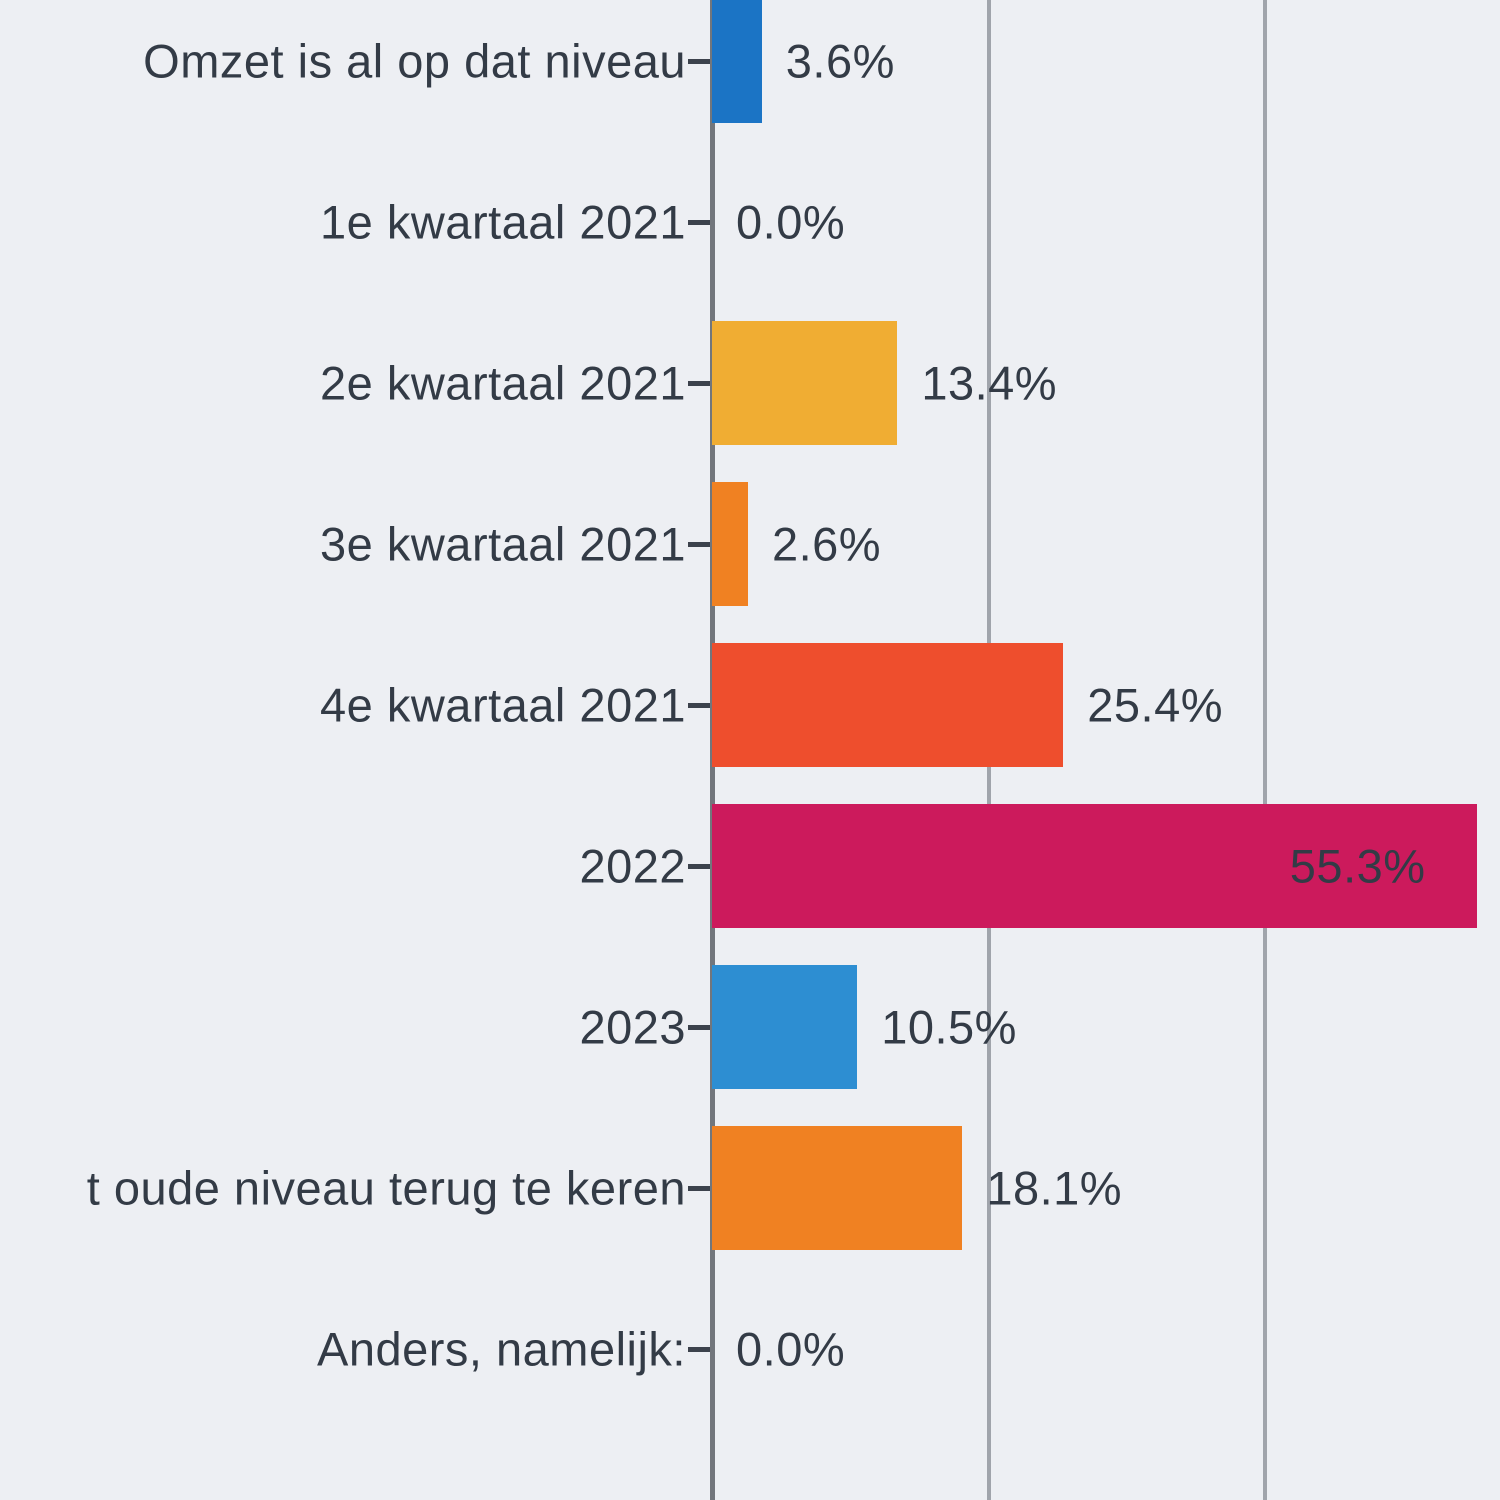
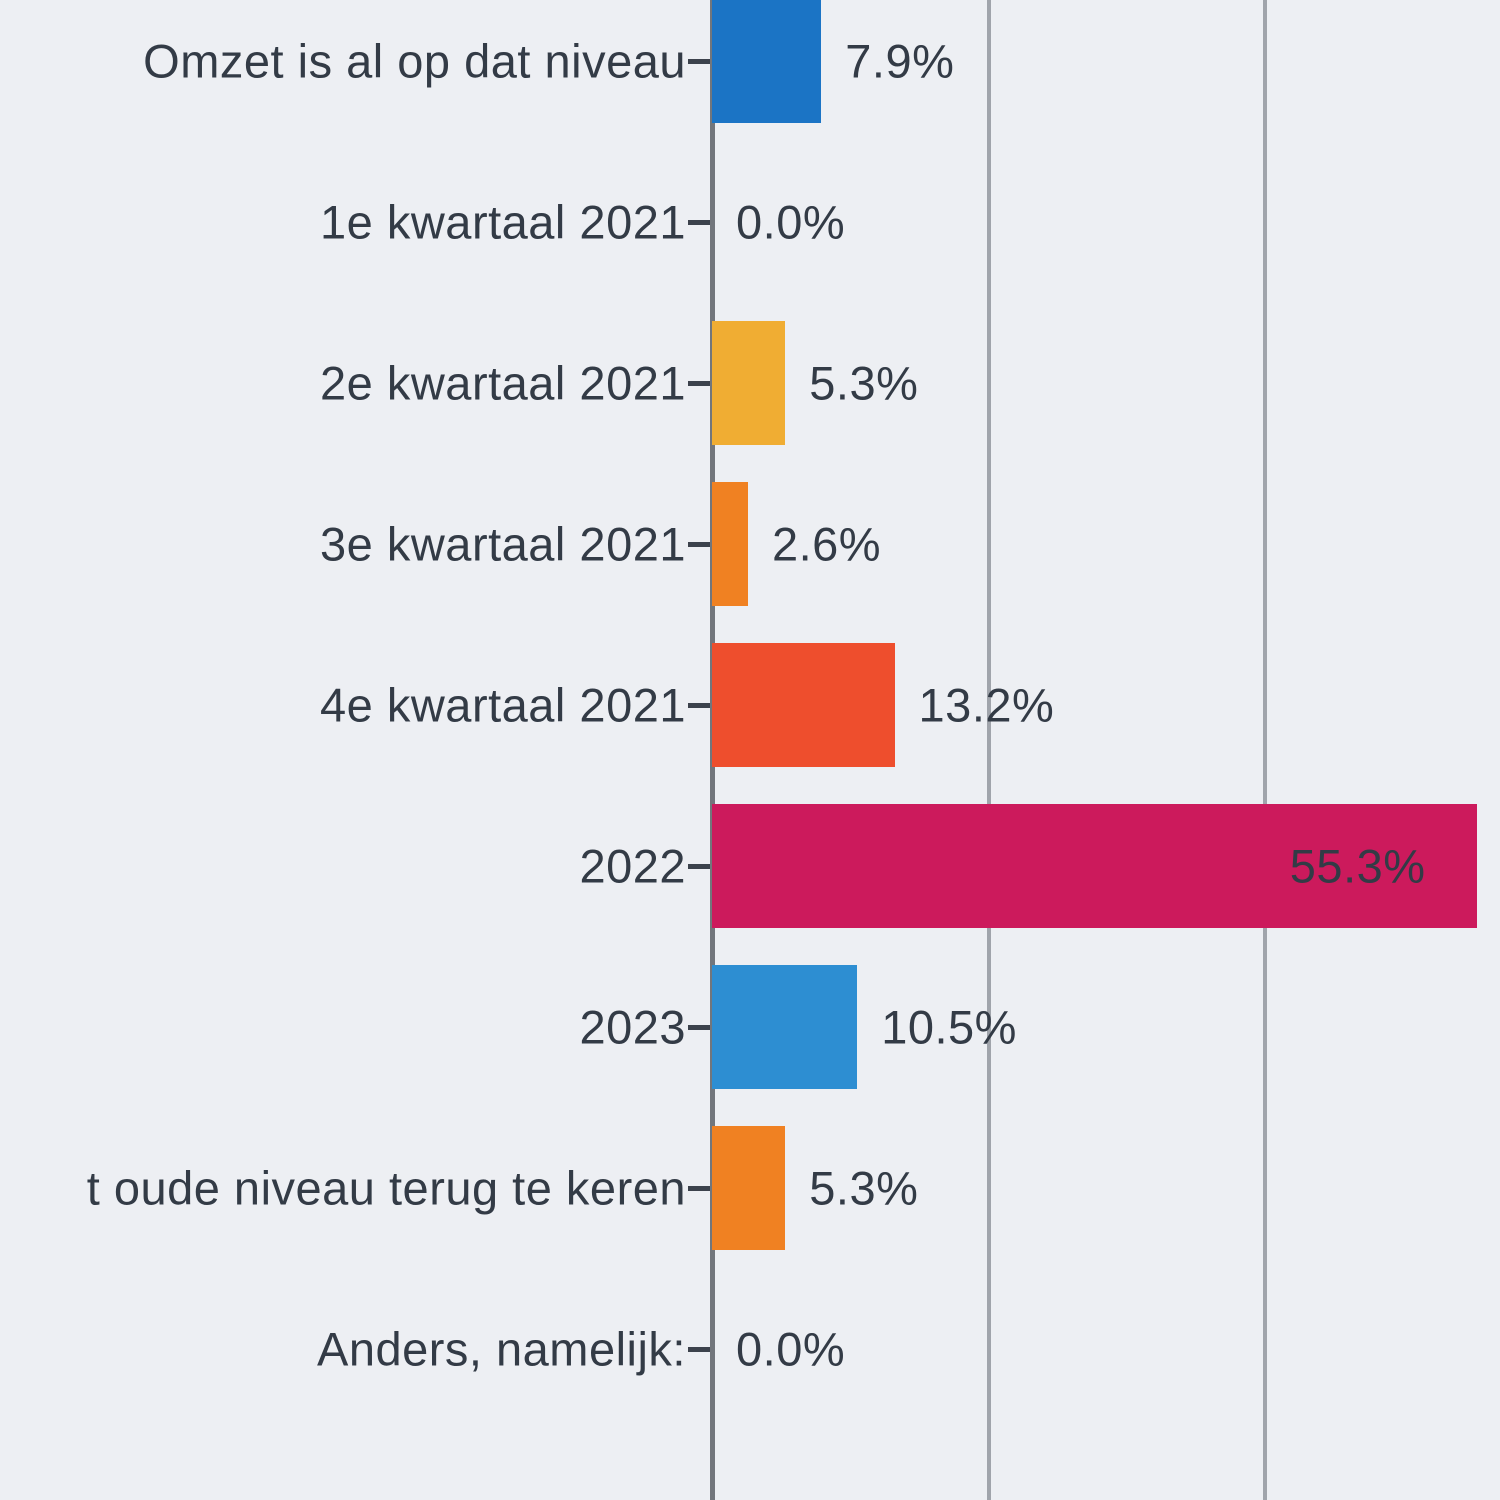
Omzet is al op dat niveau: 3.6% -> 7.9%
2e kwartaal 2021: 13.4% -> 5.3%
4e kwartaal 2021: 25.4% -> 13.2%
t oude niveau terug te keren: 18.1% -> 5.3%
